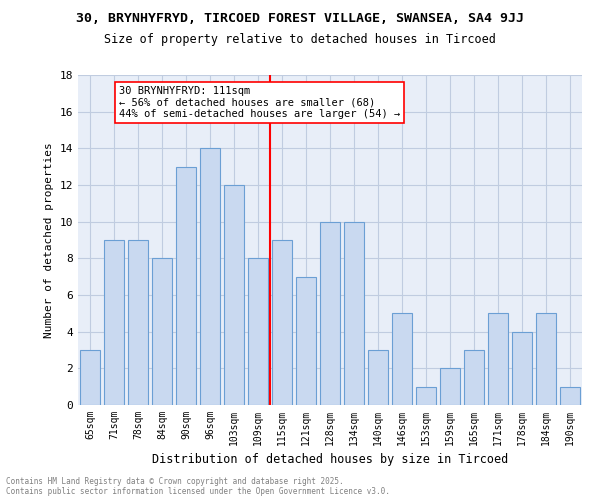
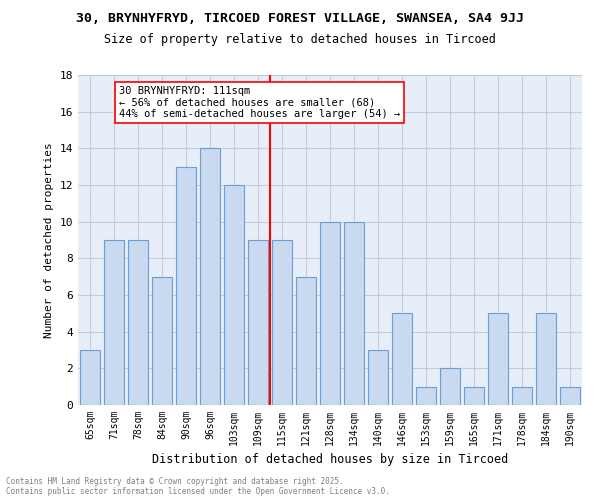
84sqm: 8 -> 7
109sqm: 8 -> 9
165sqm: 3 -> 1
178sqm: 4 -> 1
